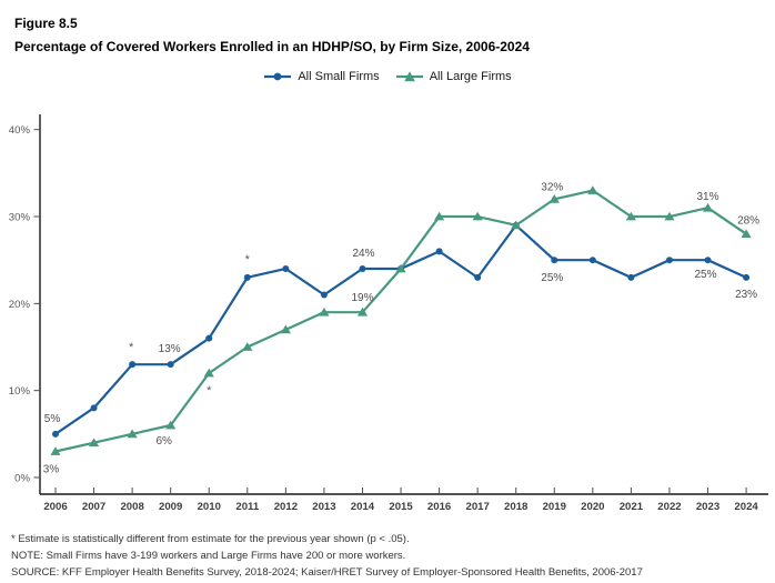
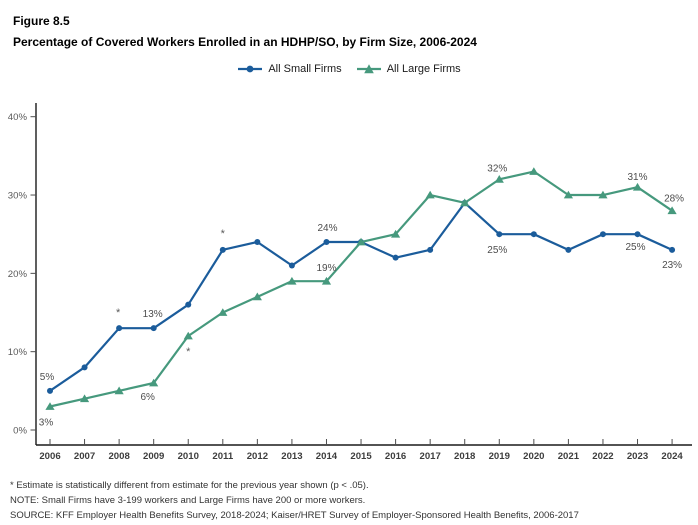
All Small Firms/2016: 26% -> 22%
All Large Firms/2016: 30% -> 25%
